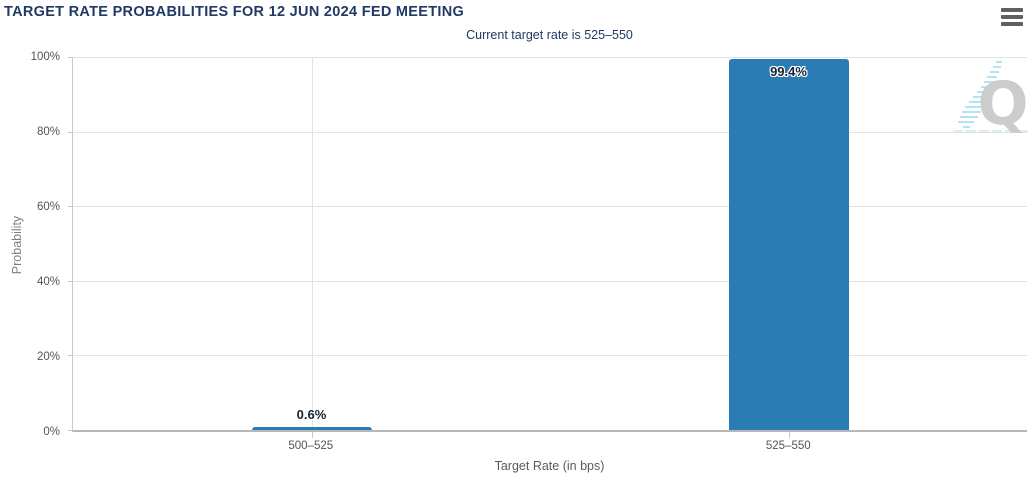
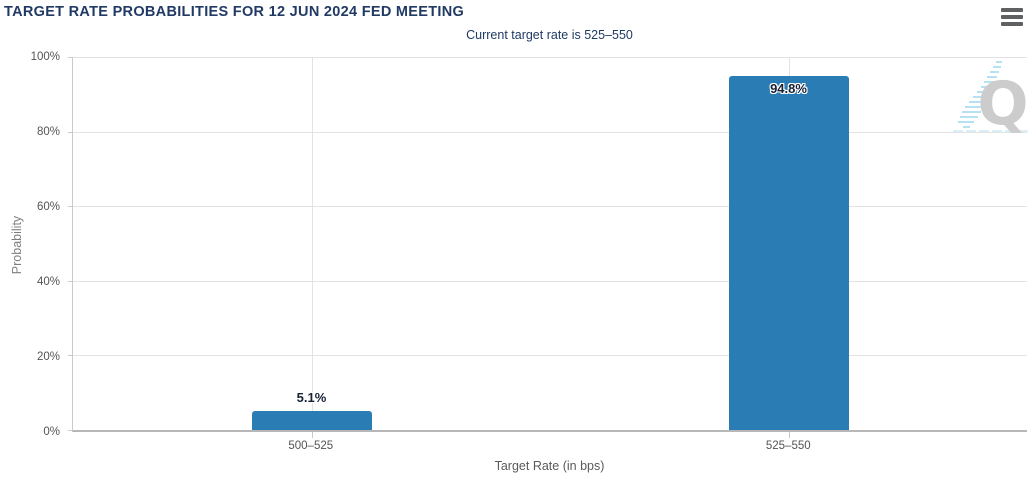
500–525: 0.6% -> 5.1%
525–550: 99.4% -> 94.8%
